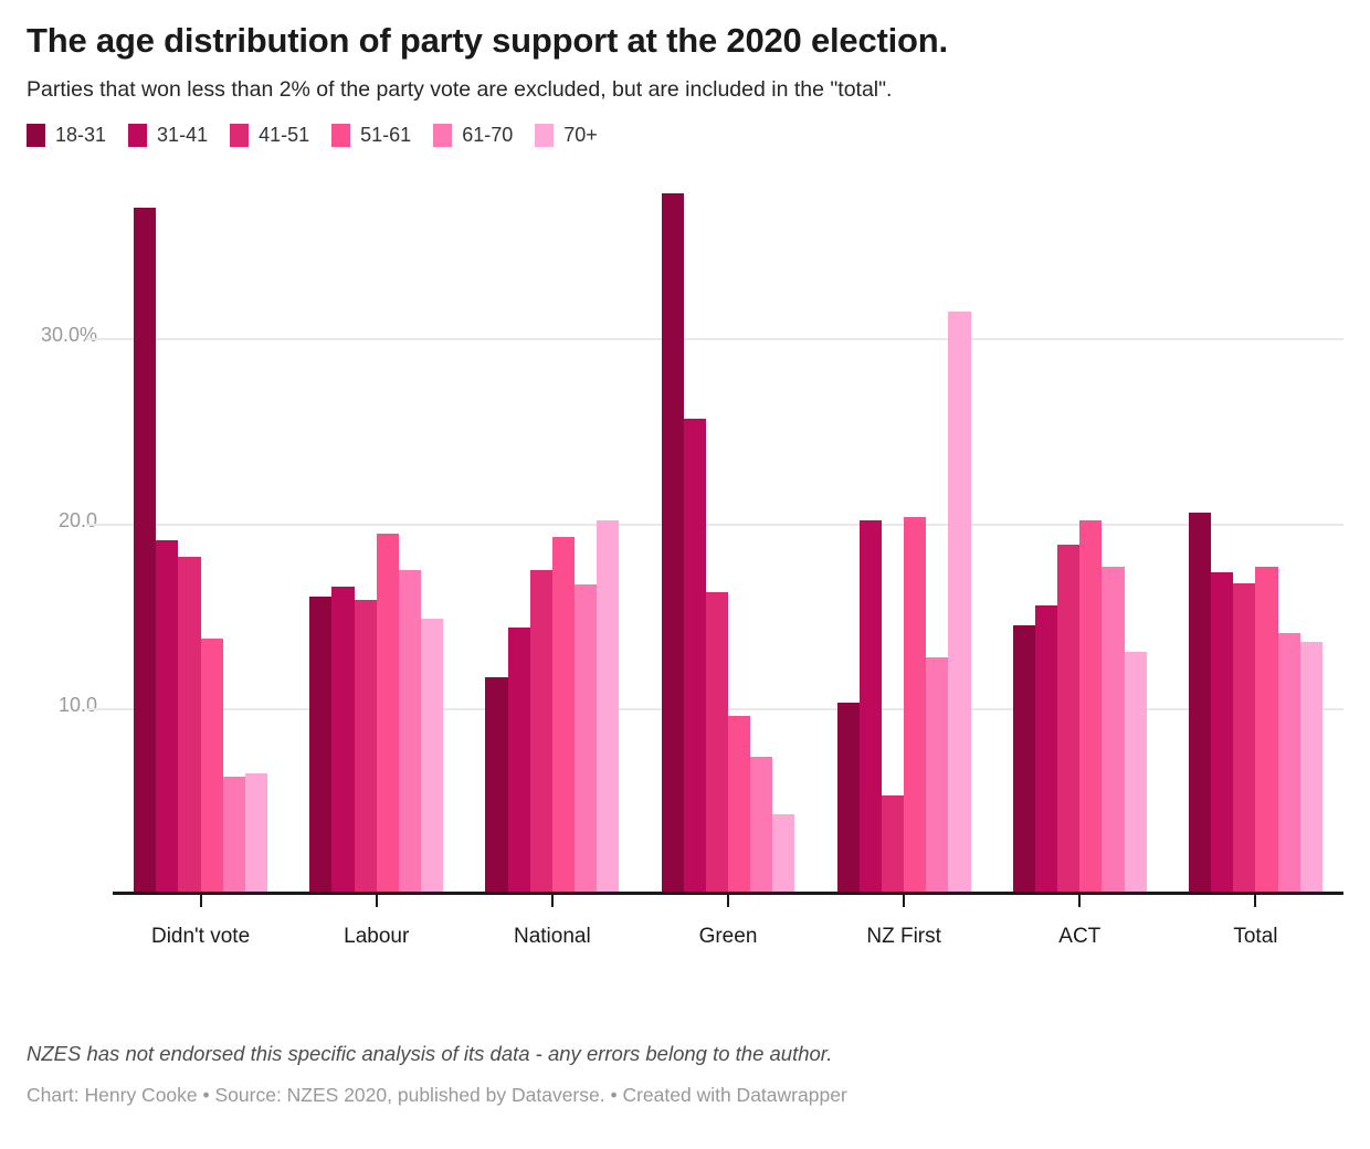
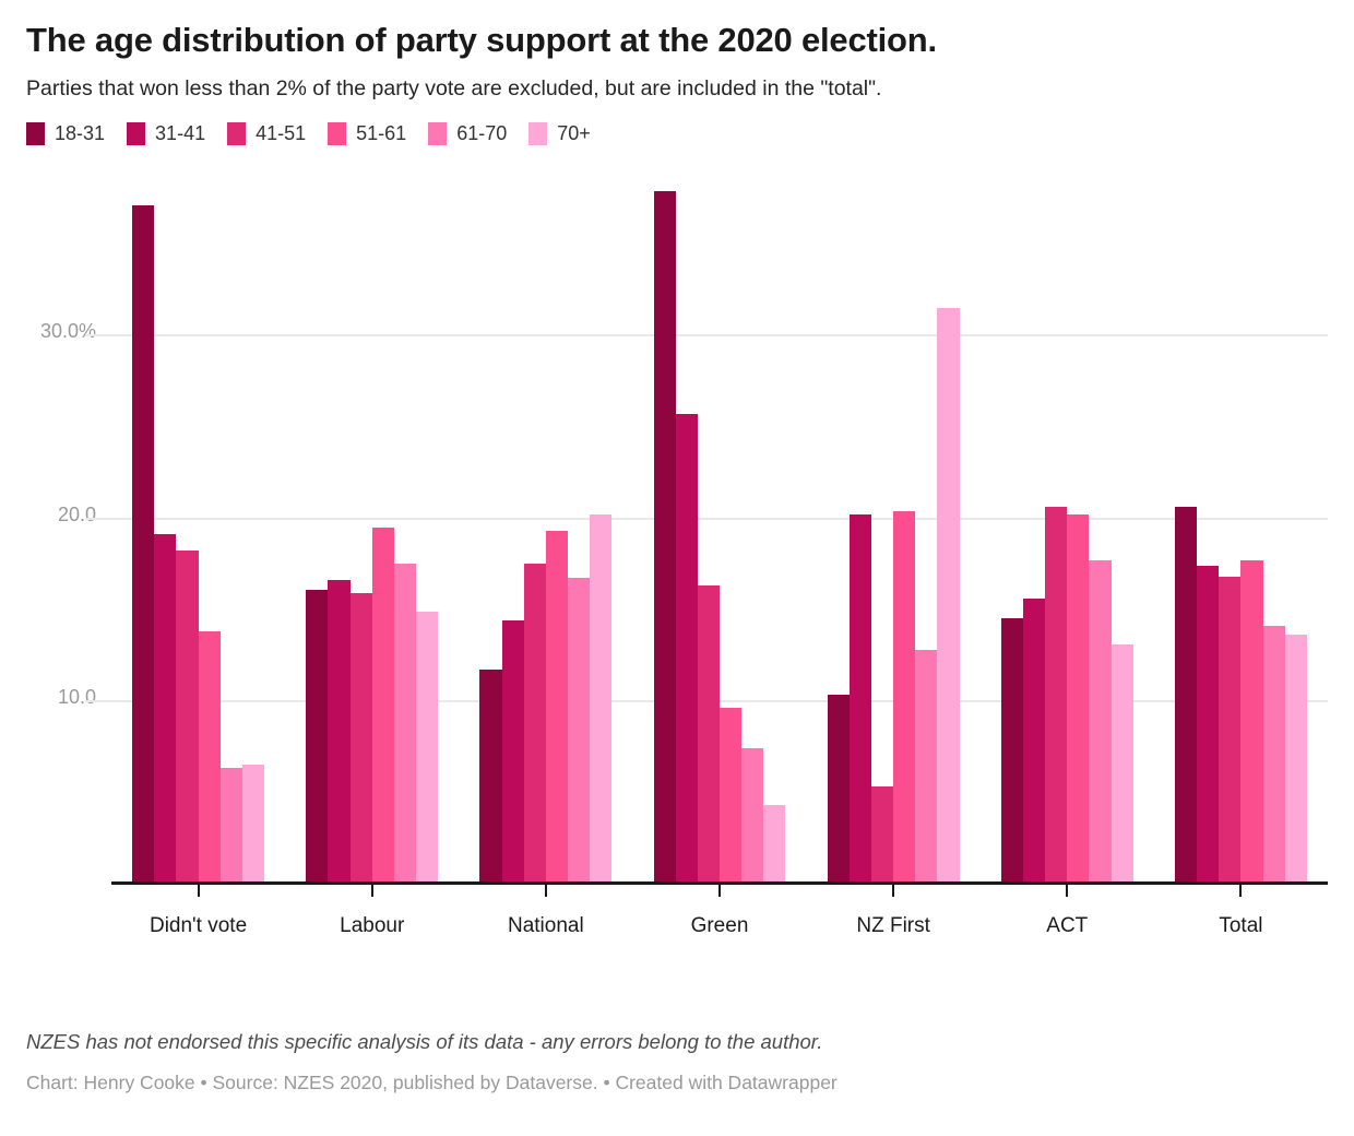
41-51/ACT: 18.8% -> 20.5%
